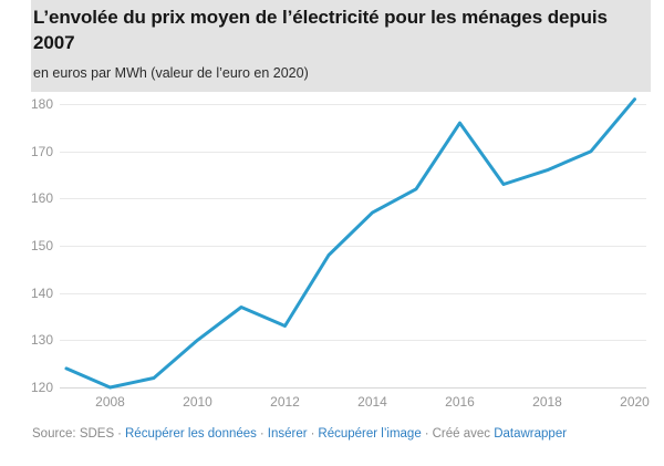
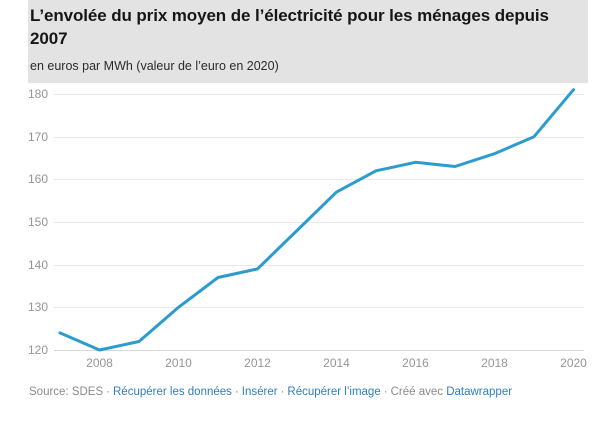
2012: 133 -> 139
2016: 176 -> 164
